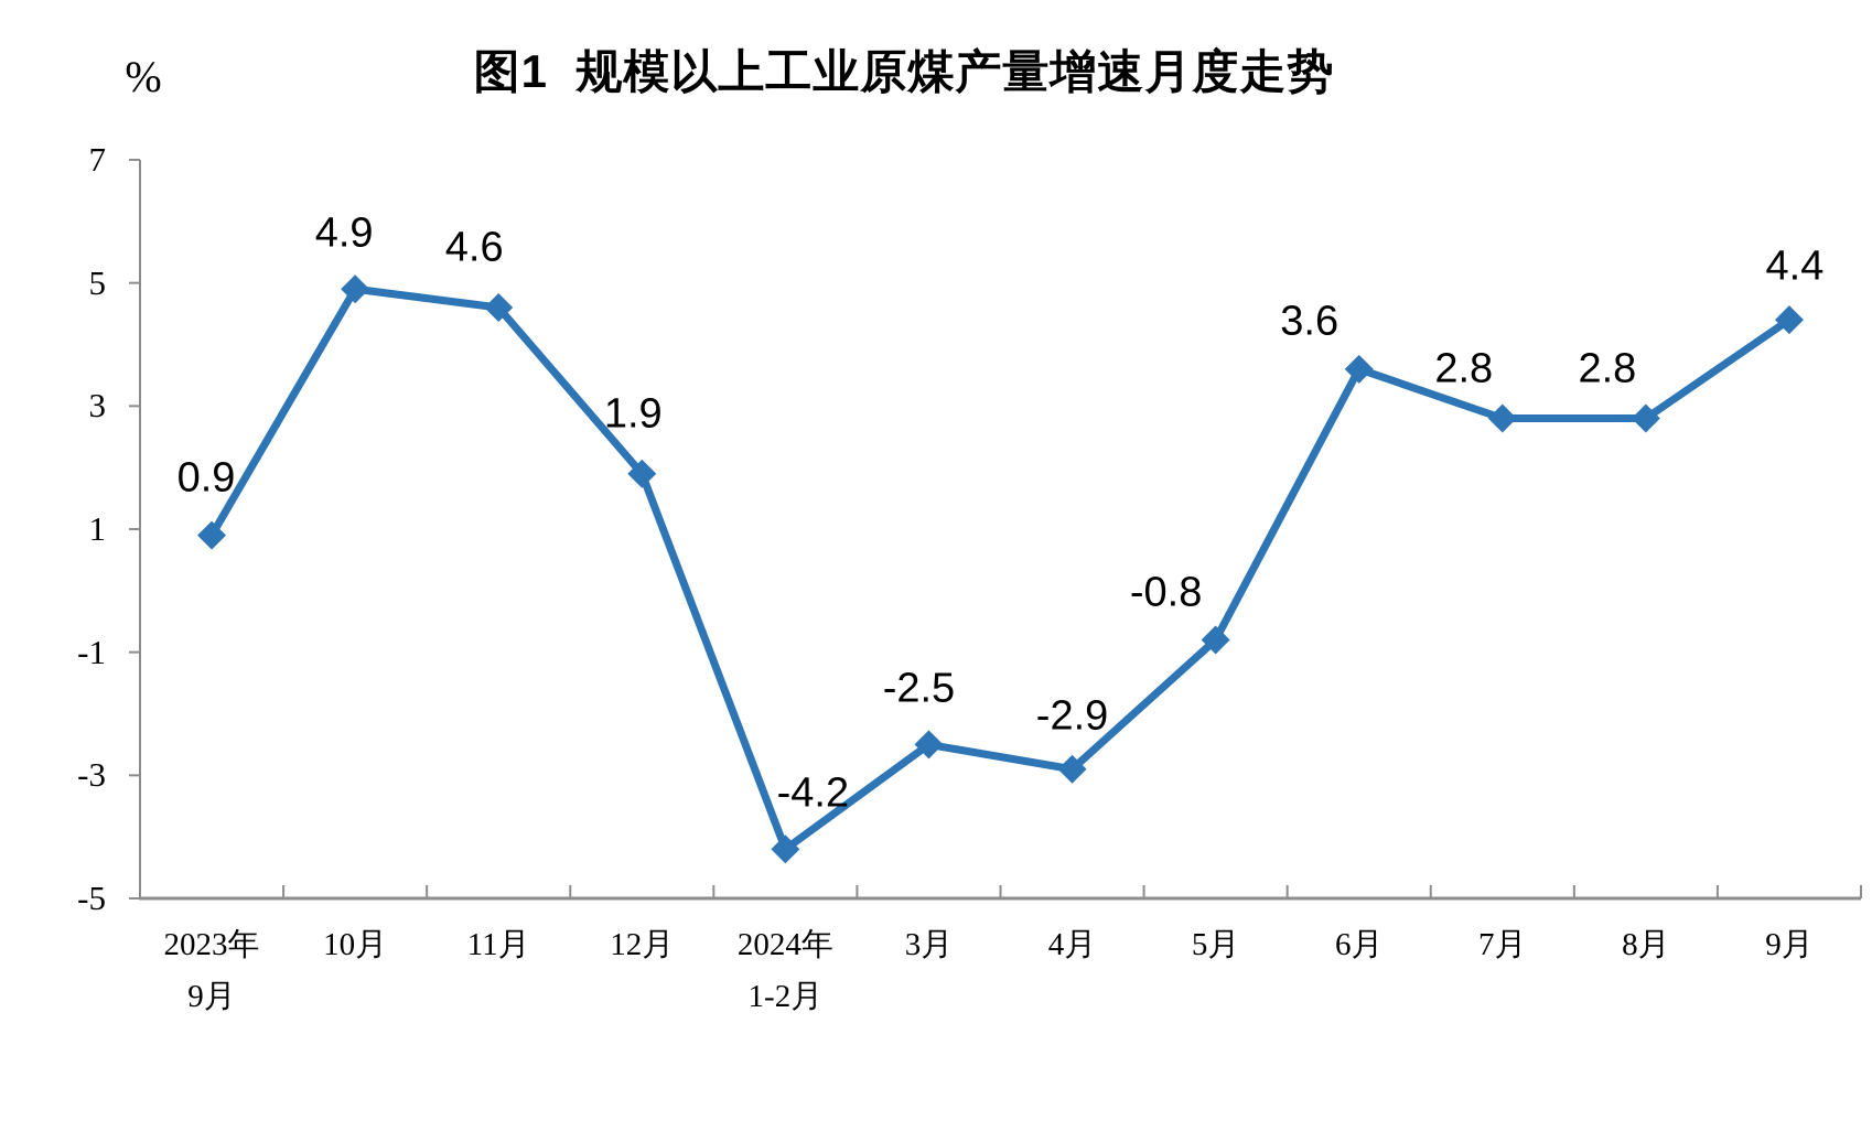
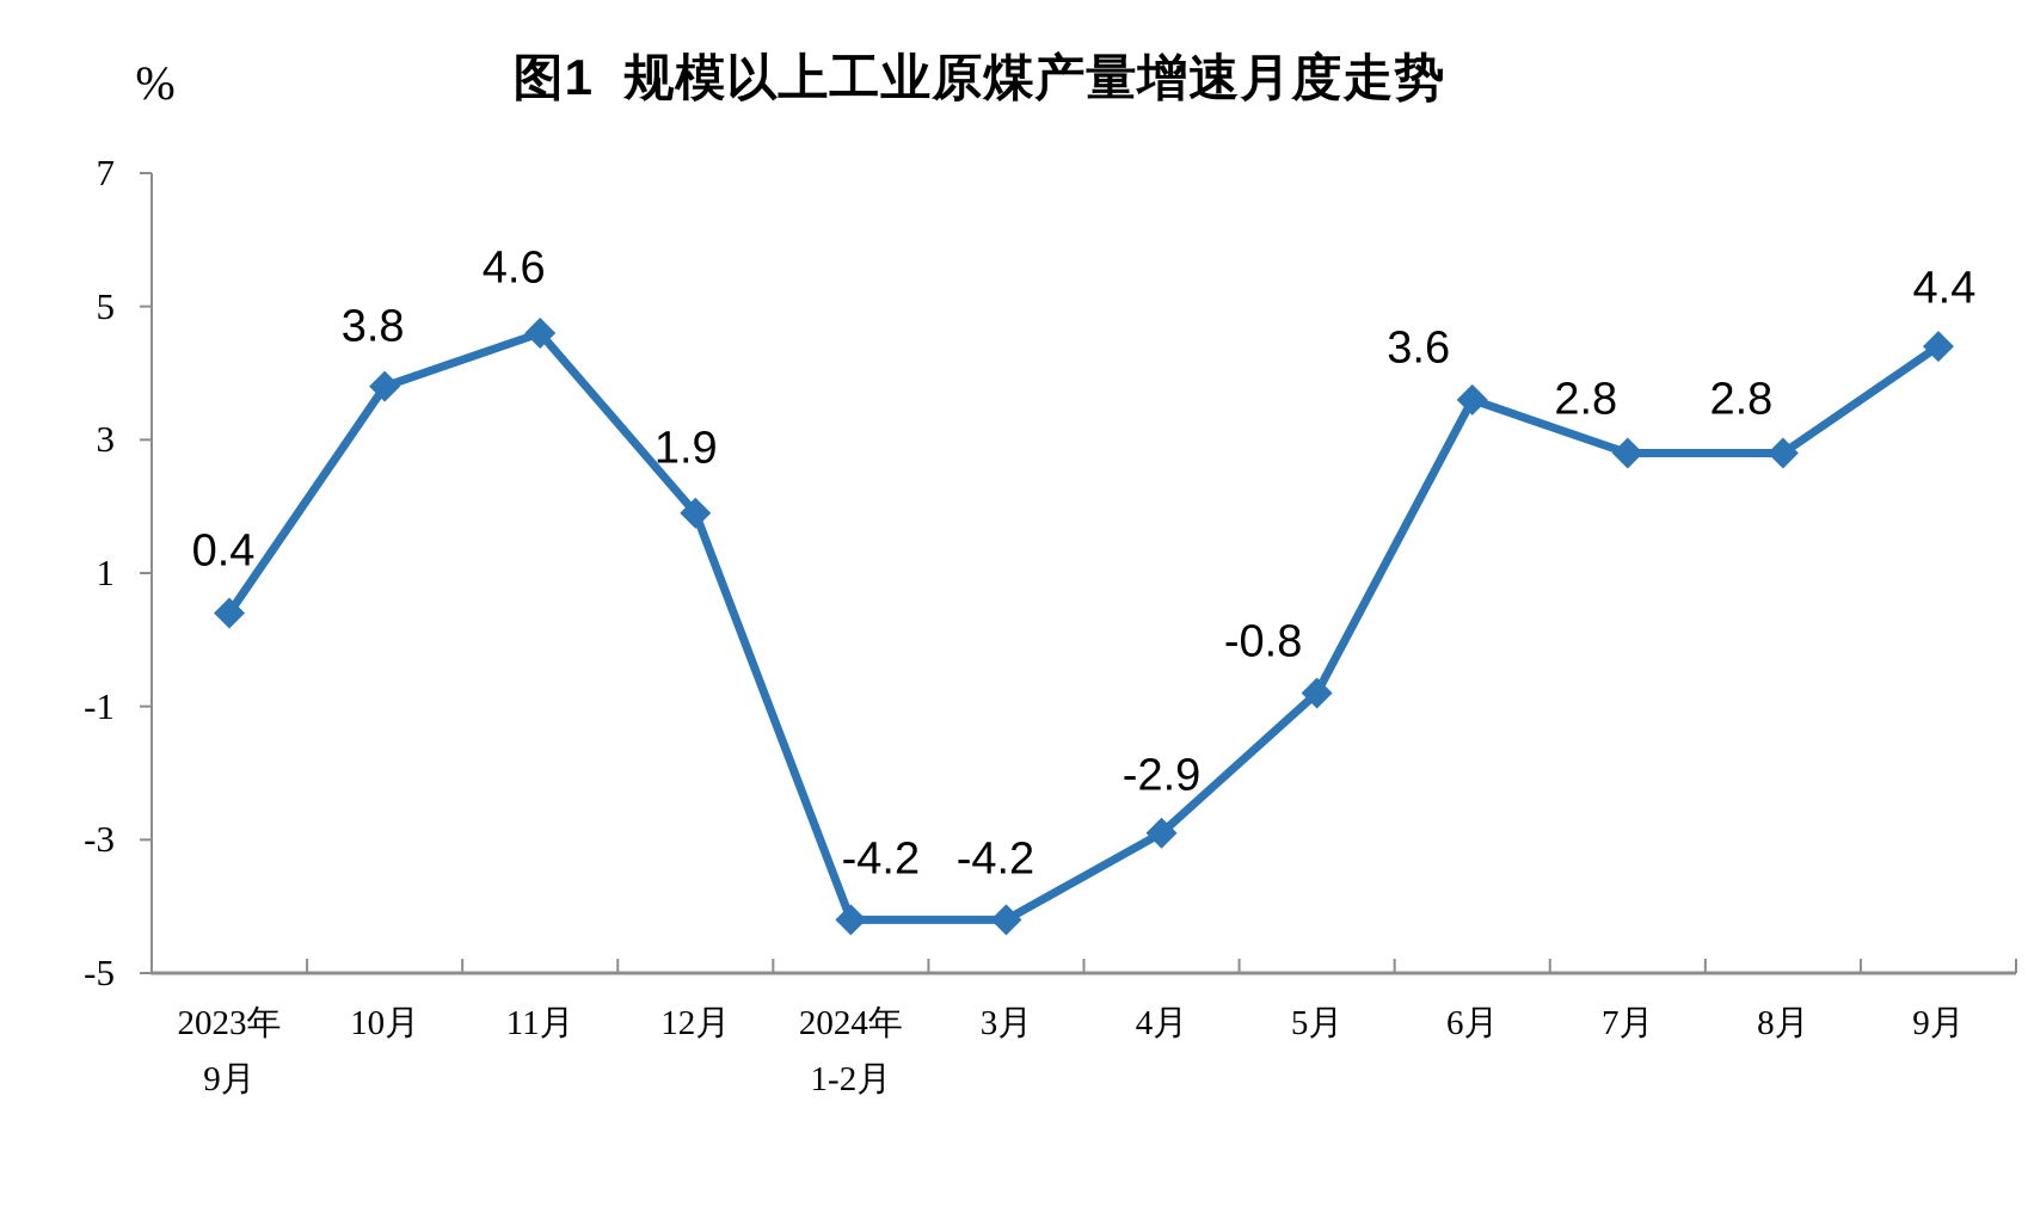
2023年 9月: 0.9 -> 0.4
10月: 4.9 -> 3.8
3月: -2.5 -> -4.2
